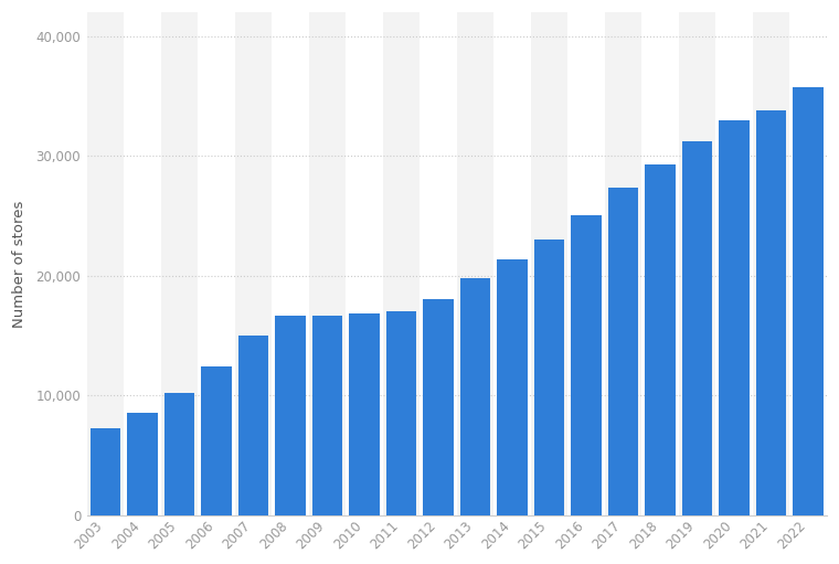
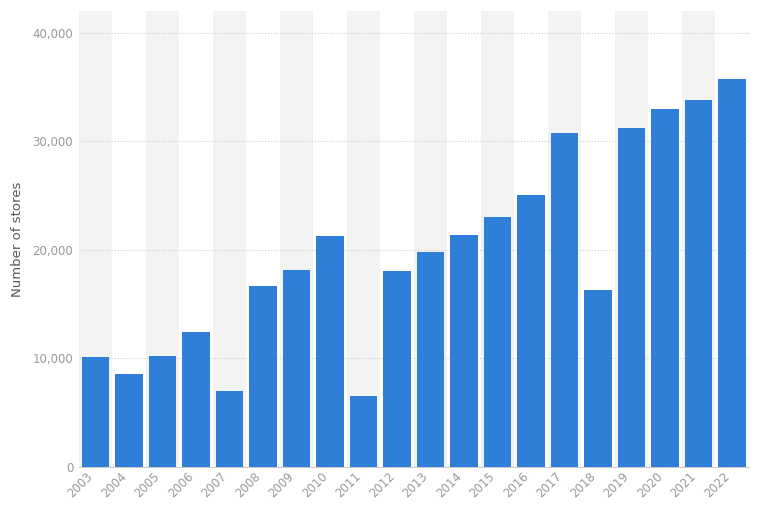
2003: 7,200 -> 10,100
2007: 15,000 -> 7,000
2009: 16,600 -> 18,100
2010: 16,900 -> 21,300
2011: 17,000 -> 6,500
2017: 27,300 -> 30,800
2018: 29,300 -> 16,300
